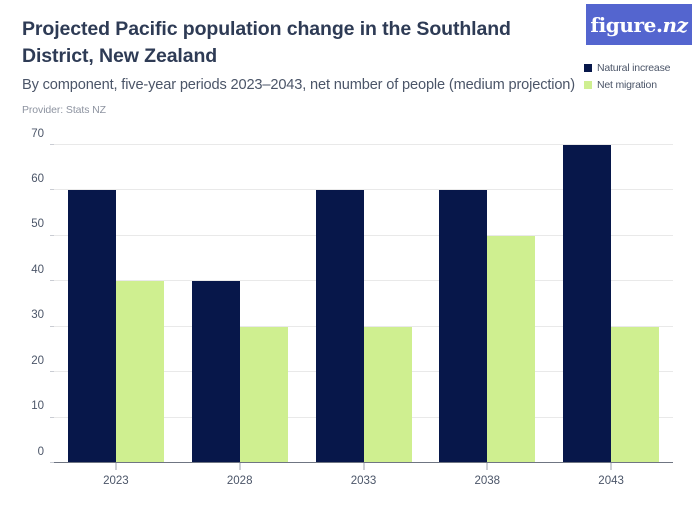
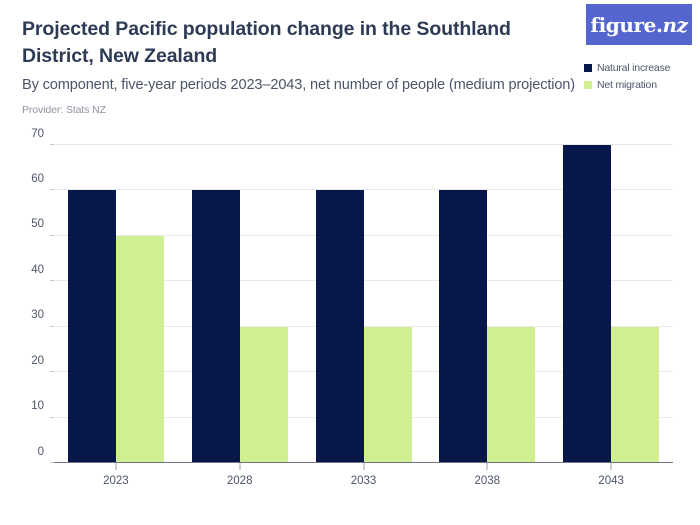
Net migration/2023: 40 -> 50
Natural increase/2028: 40 -> 60
Net migration/2038: 50 -> 30
